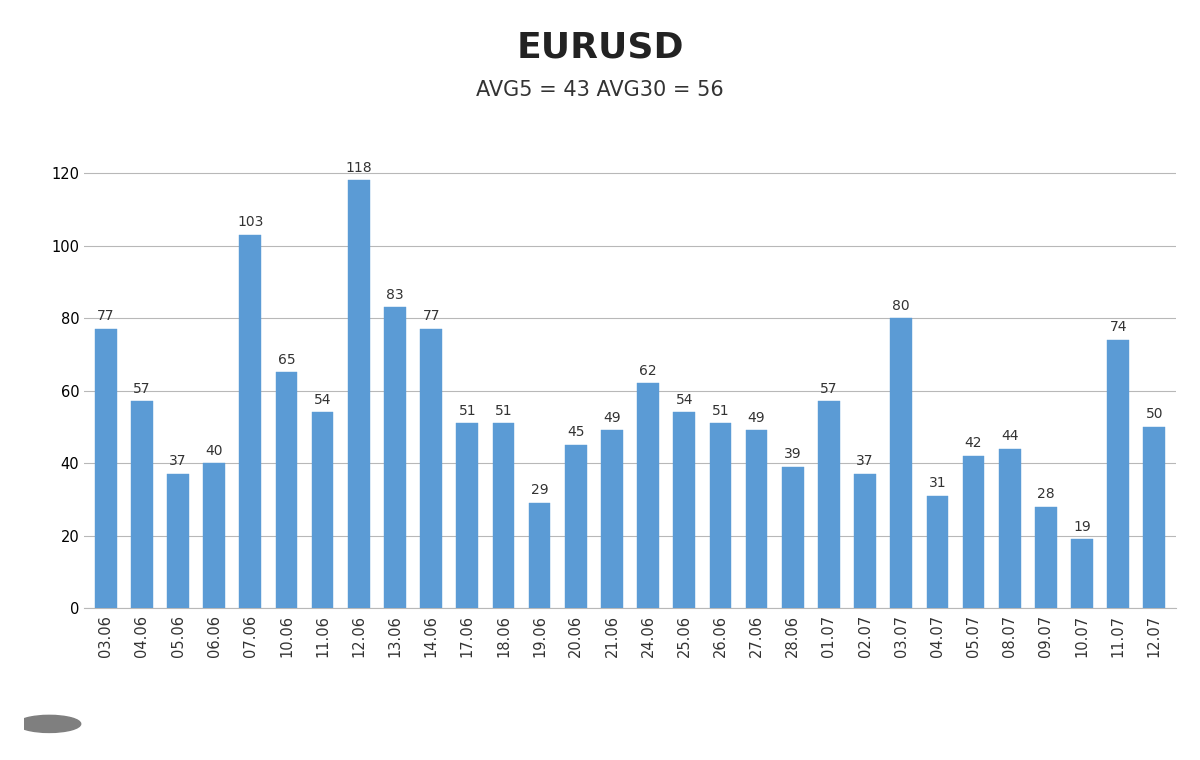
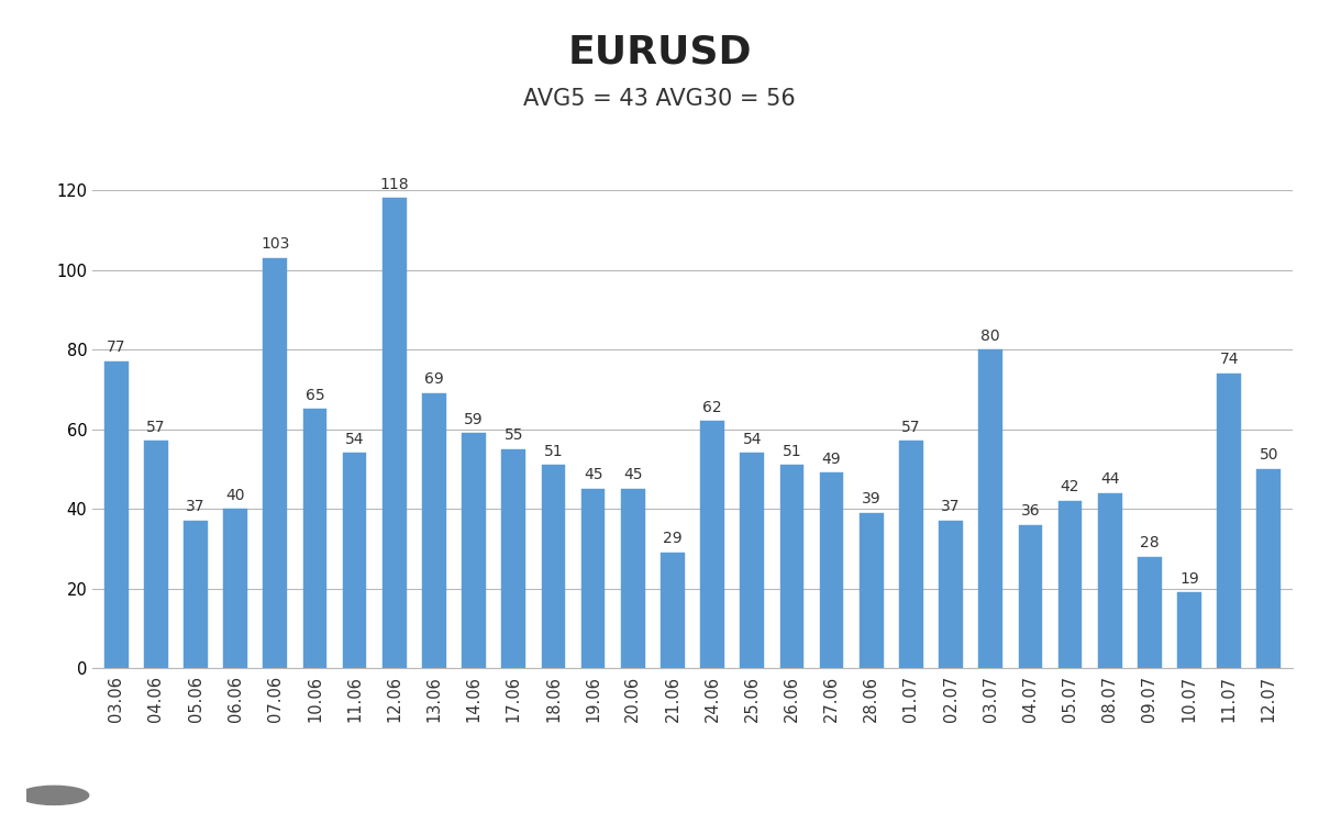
13.06: 83 -> 69
14.06: 77 -> 59
17.06: 51 -> 55
19.06: 29 -> 45
21.06: 49 -> 29
04.07: 31 -> 36
